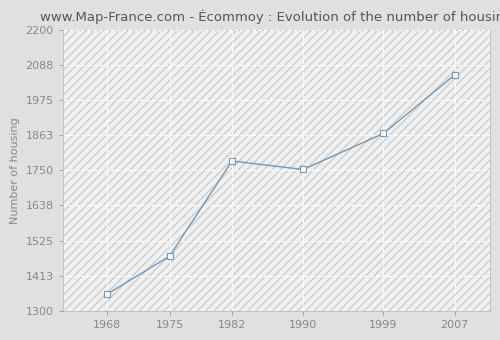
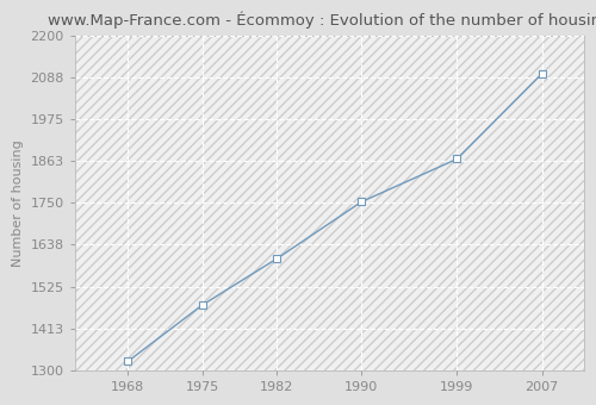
1968: 1355 -> 1325
1982: 1780 -> 1600
2007: 2055 -> 2097
